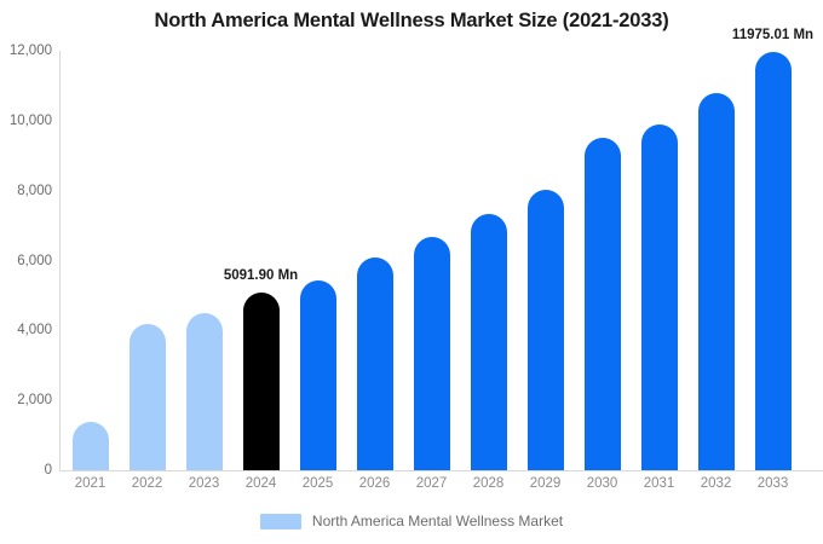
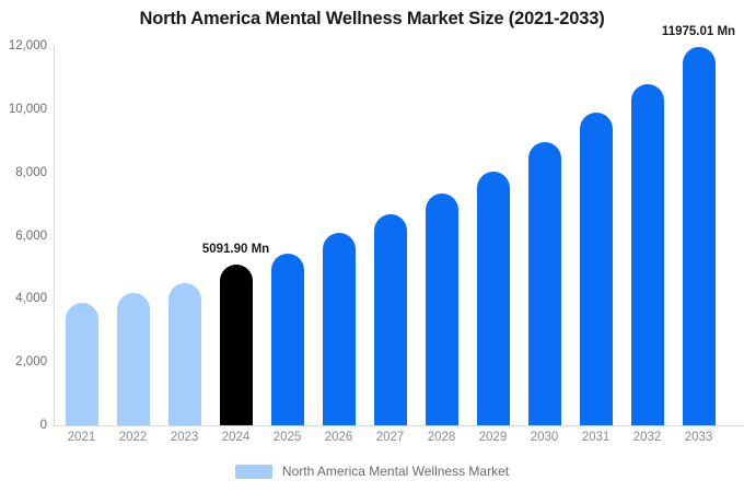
2021: 1400 -> 3900
2030: 9500 -> 9000
